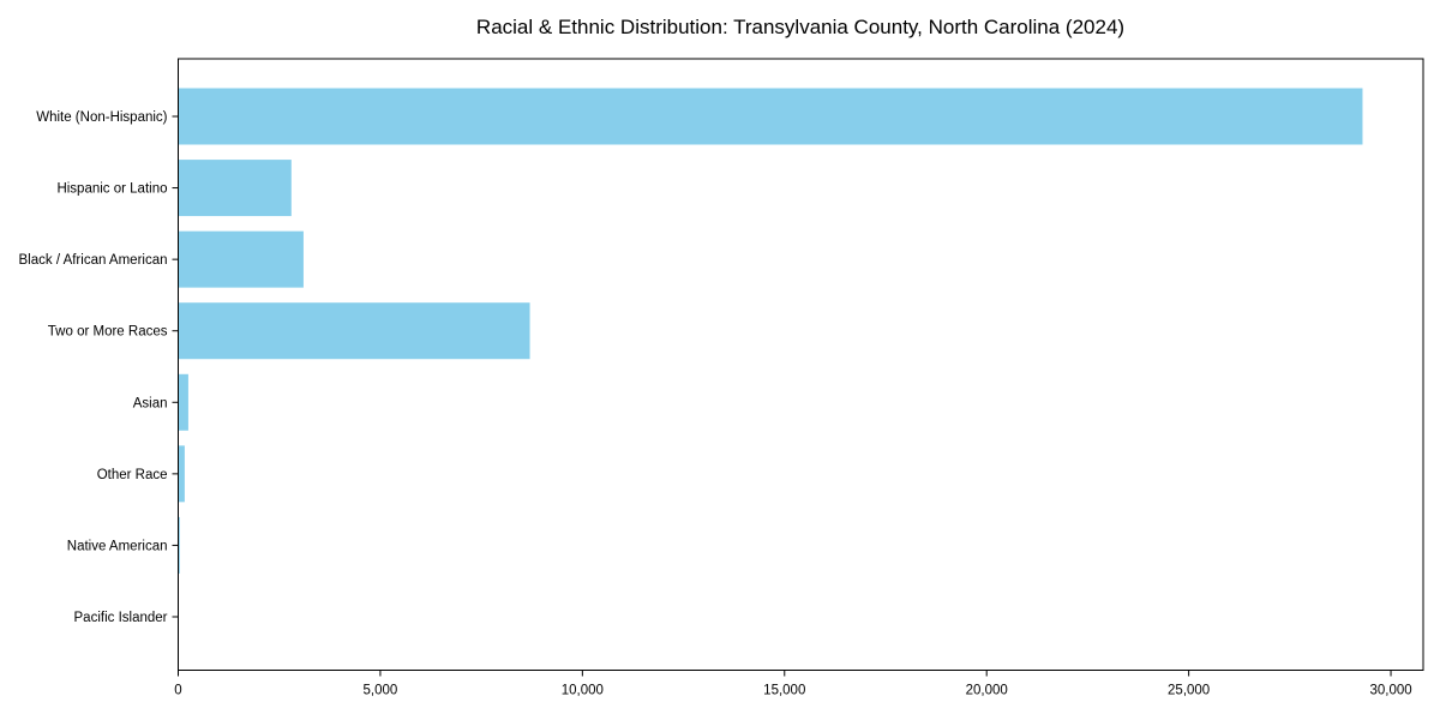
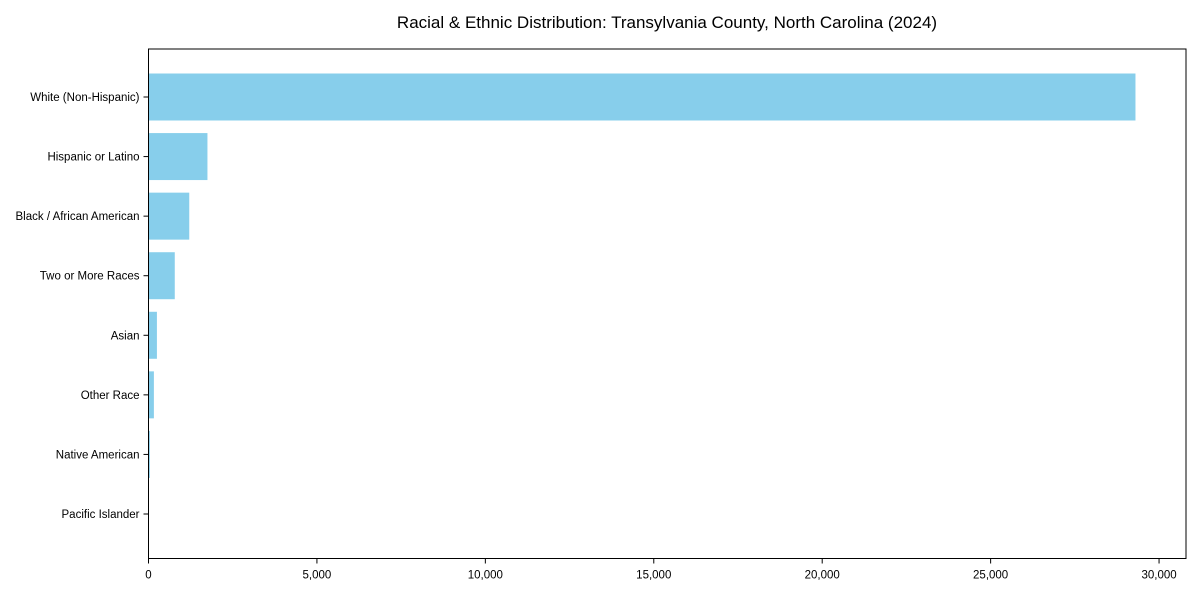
Hispanic or Latino: 2800 -> 1800
Black / African American: 3100 -> 1200
Two or More Races: 8700 -> 800
